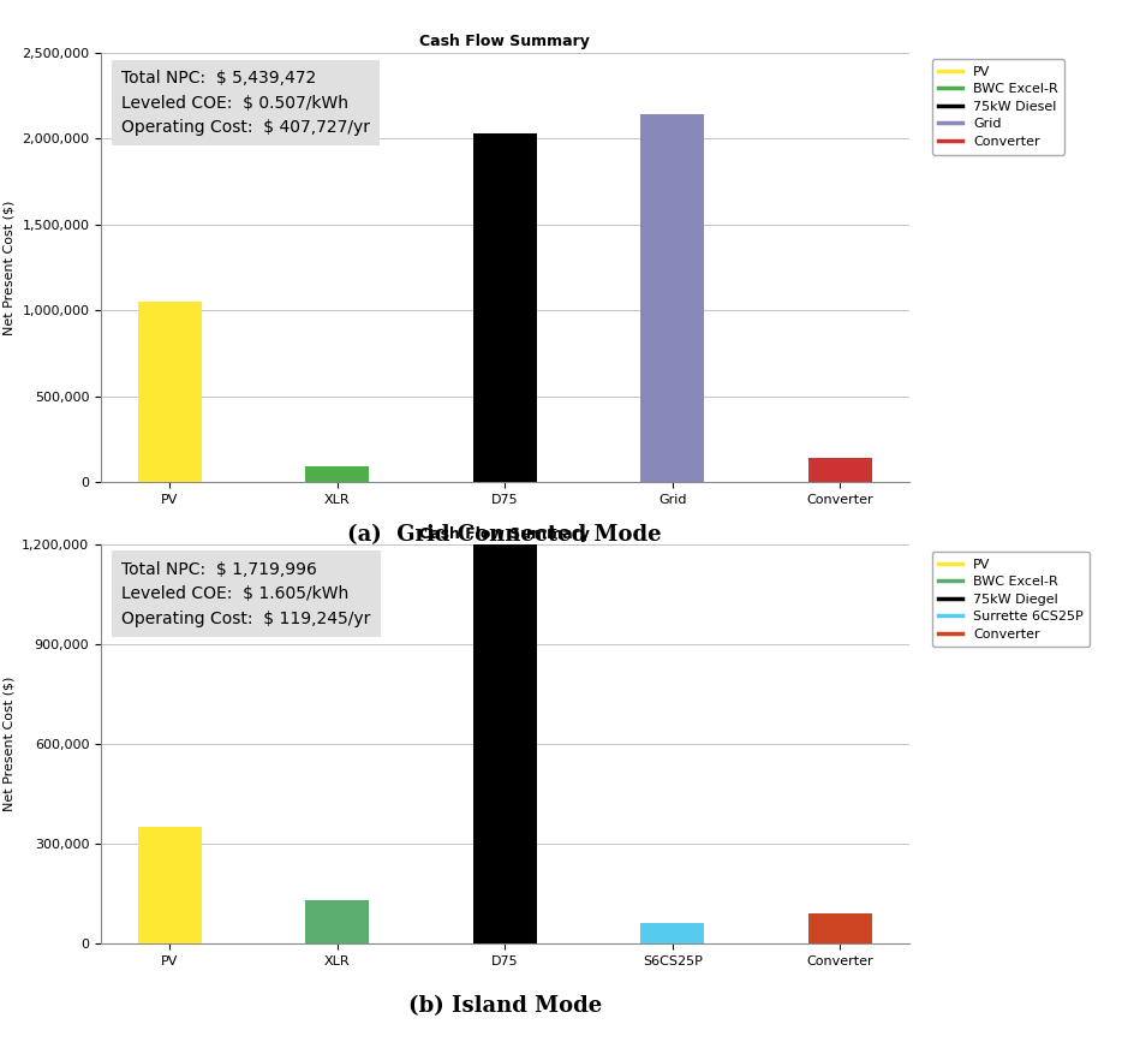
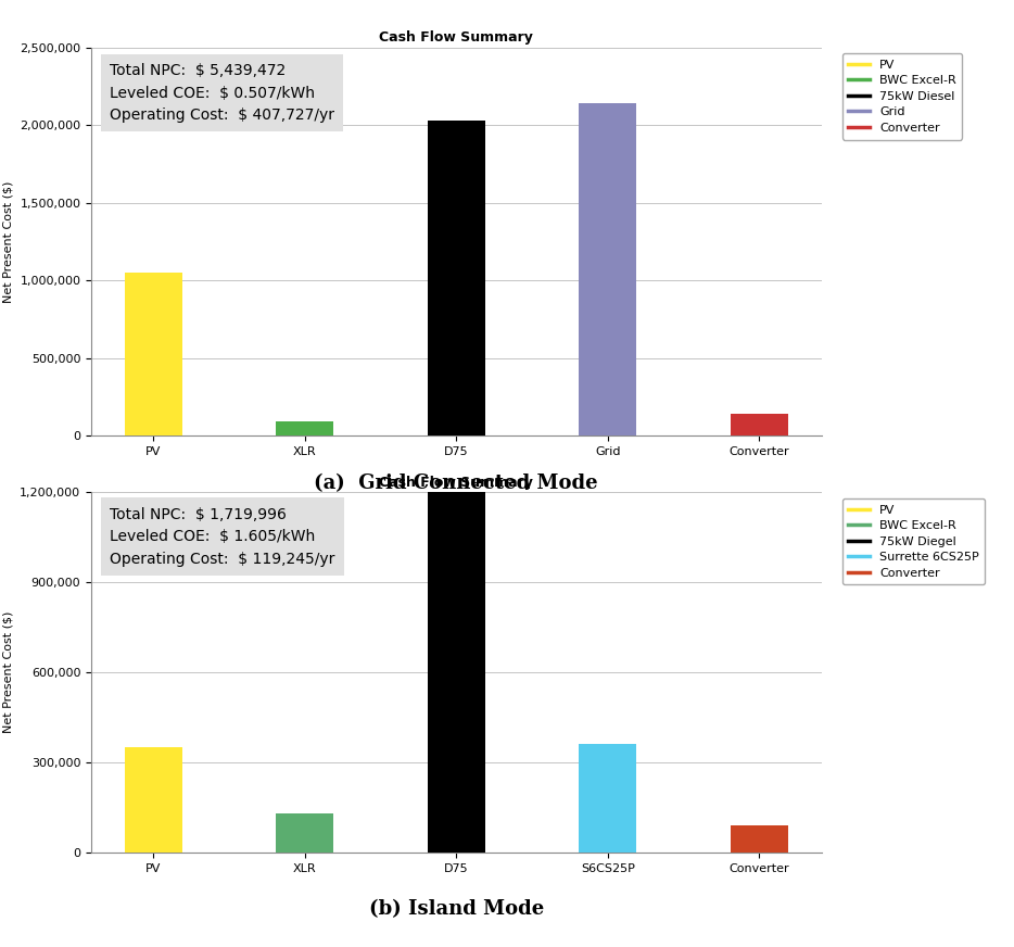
S6CS25P: 60,000 -> 360,000
